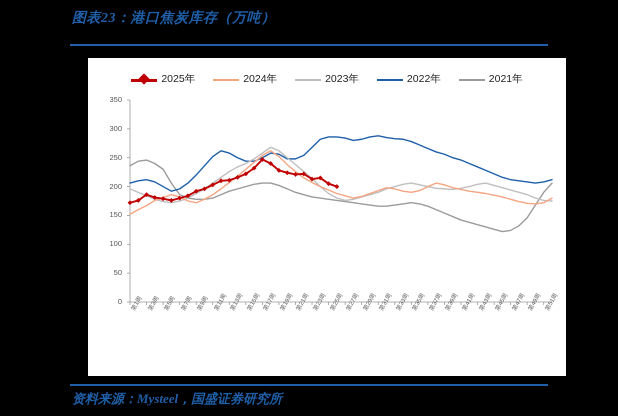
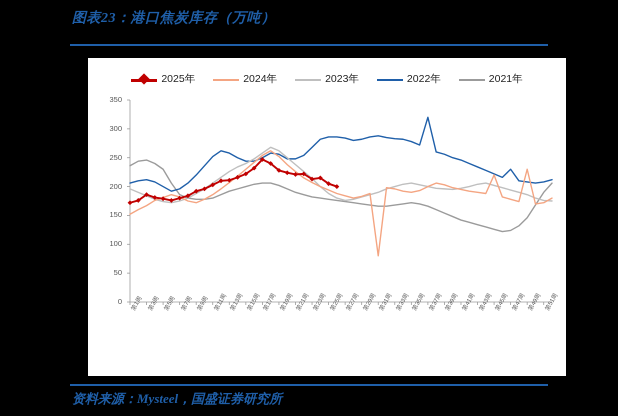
2024年/第31周: 190 -> 80
2022年/第37周: 270 -> 320
2024年/第45周: 180 -> 220
2022年/第47周: 210 -> 230
2024年/第49周: 170 -> 230
